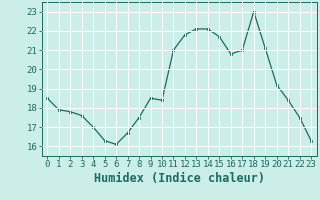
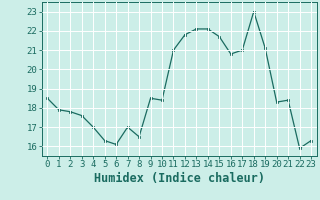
7: 16.7 -> 17.0
8: 17.5 -> 16.5
20: 19.2 -> 18.3
22: 17.5 -> 15.9
